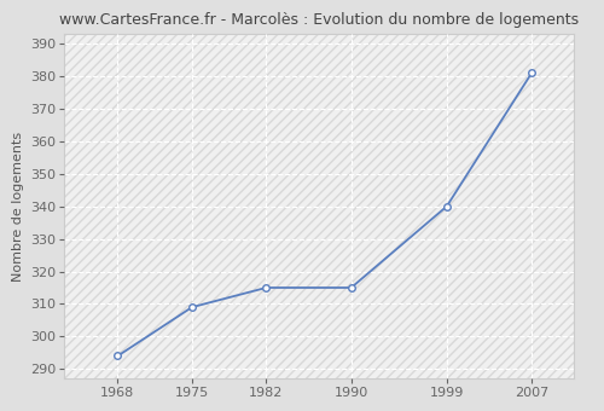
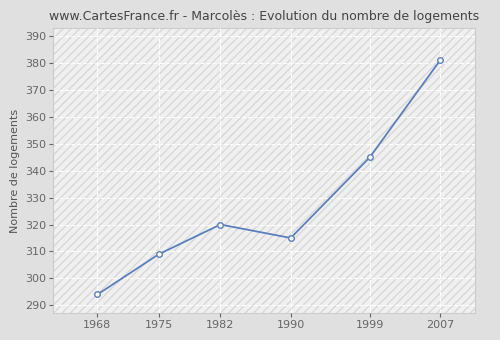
1982: 315 -> 320
1999: 340 -> 345
